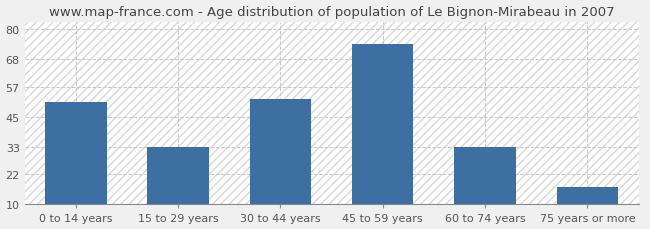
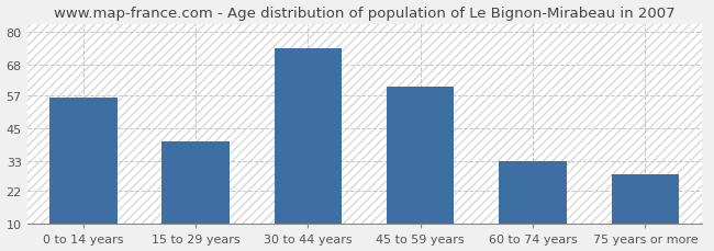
0 to 14 years: 51 -> 56
15 to 29 years: 33 -> 40
30 to 44 years: 52 -> 74
45 to 59 years: 74 -> 60
75 years or more: 17 -> 28
